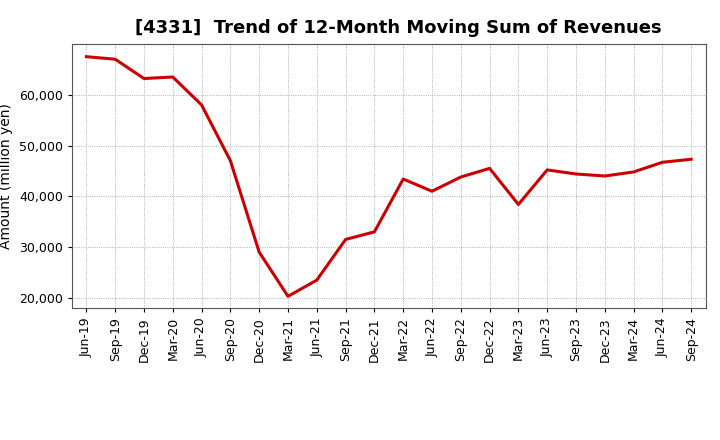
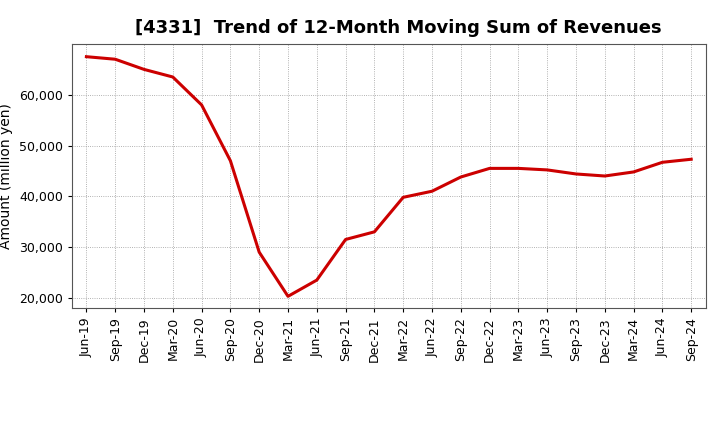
Dec-19: 63,200 -> 65,000
Mar-22: 43,400 -> 39,800
Mar-23: 38,400 -> 45,500
